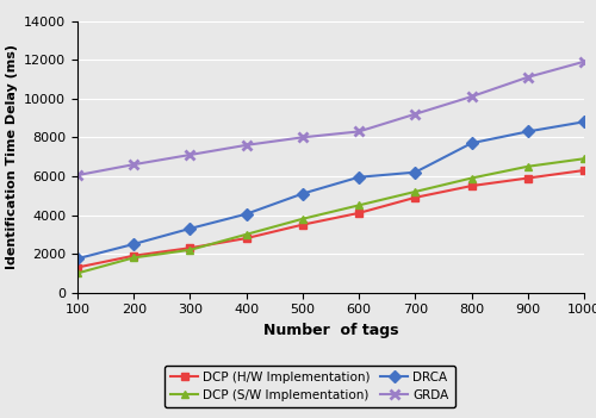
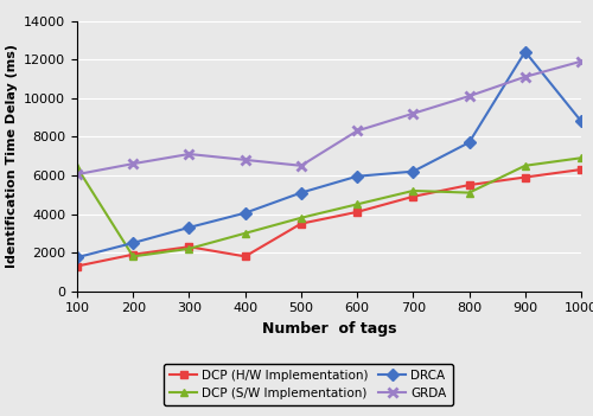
DCP (S/W Implementation)/100: 1000 -> 6400
DCP (H/W Implementation)/400: 2800 -> 1800
GRDA/400: 7600 -> 6800
GRDA/500: 8000 -> 6500
DCP (S/W Implementation)/800: 5900 -> 5100
DRCA/900: 8300 -> 12400
